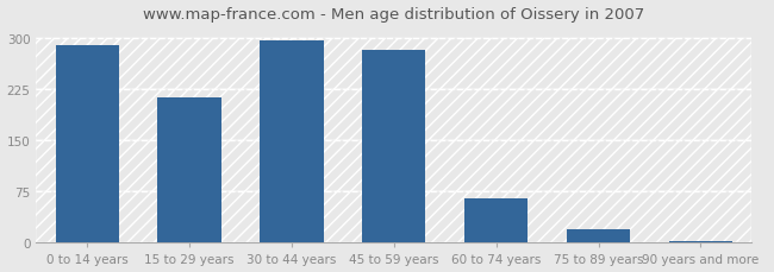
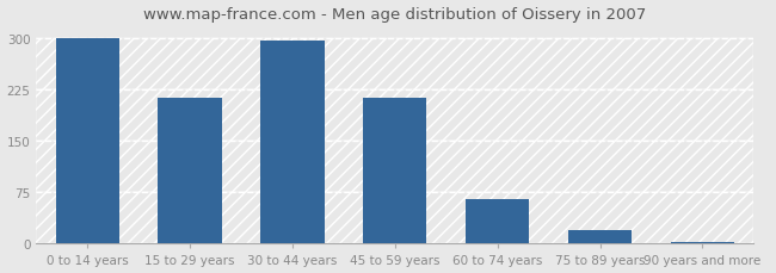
0 to 14 years: 288 -> 300
45 to 59 years: 282 -> 213
